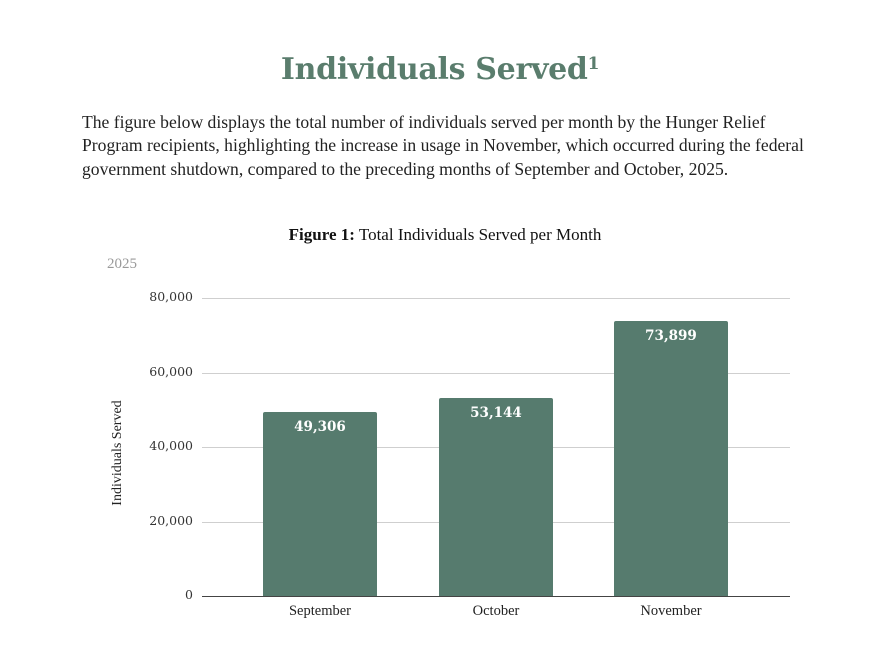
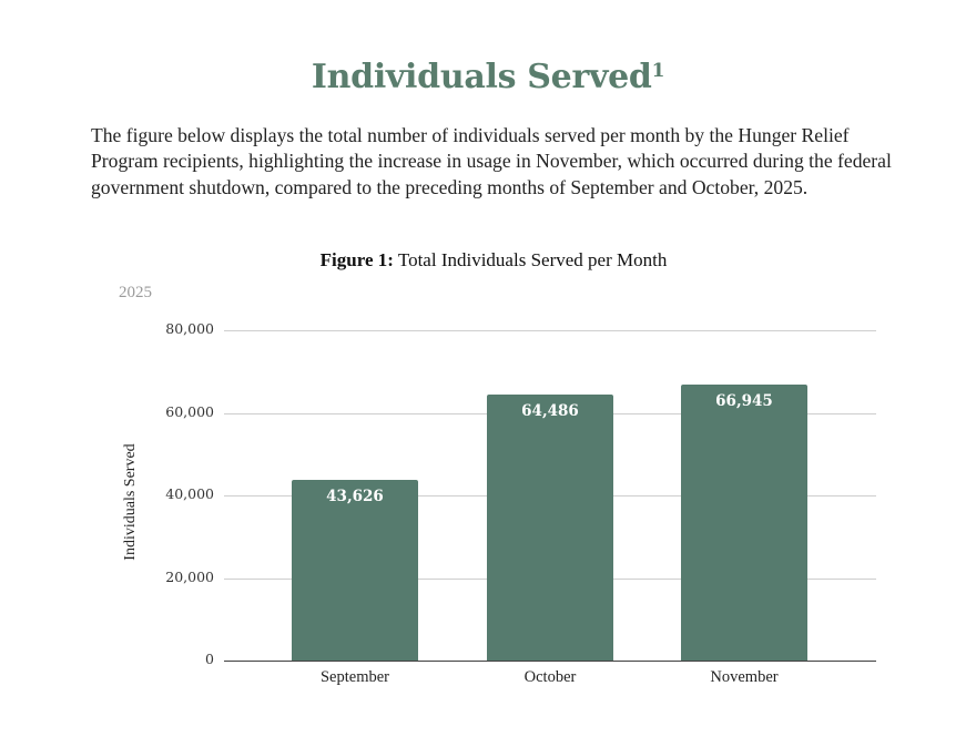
September: 49,306 -> 43,626
October: 53,144 -> 64,486
November: 73,899 -> 66,945
